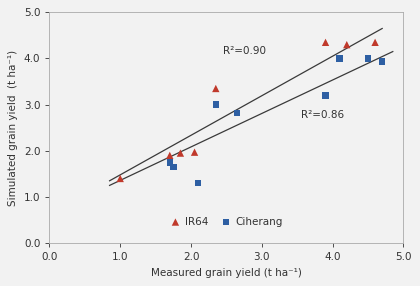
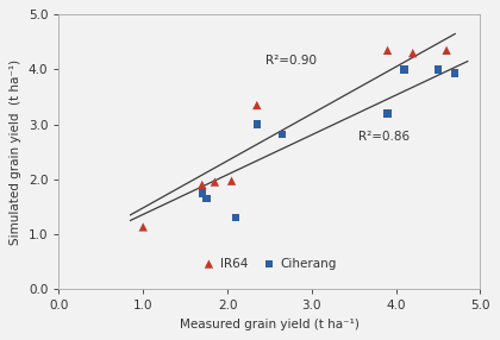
IR64/1.0: 1.40 -> 1.13
